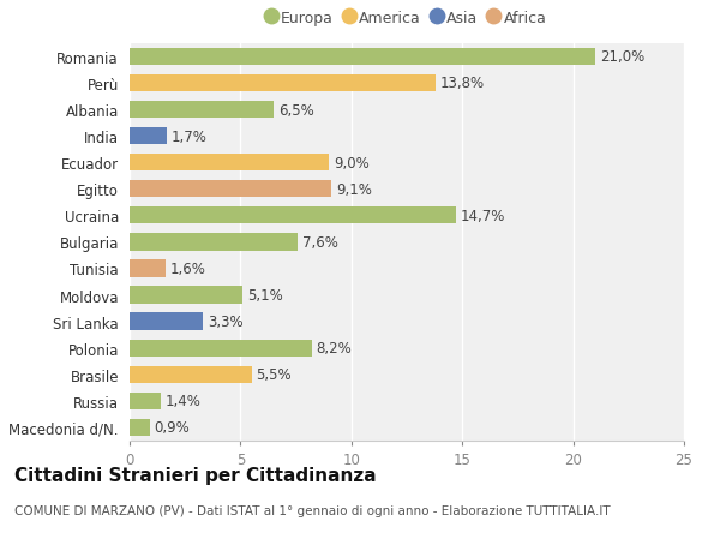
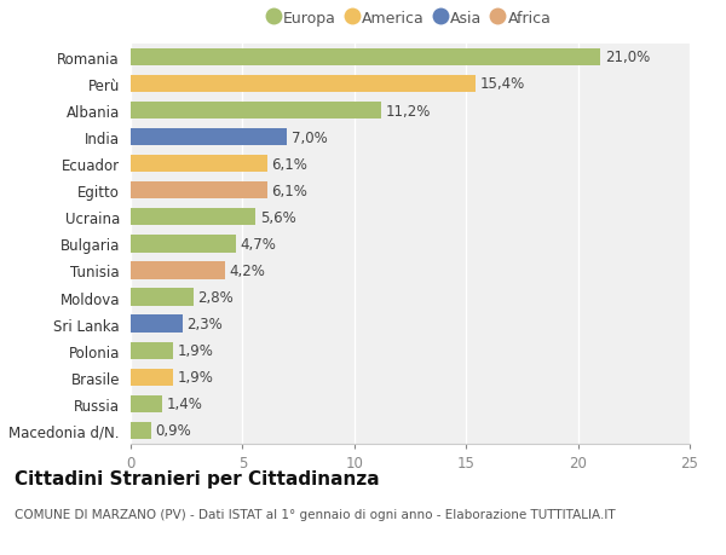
Perù: 13,8% -> 15,4%
Albania: 6,5% -> 11,2%
India: 1,7% -> 7,0%
Ecuador: 9,0% -> 6,1%
Egitto: 9,1% -> 6,1%
Ucraina: 14,7% -> 5,6%
Bulgaria: 7,6% -> 4,7%
Tunisia: 1,6% -> 4,2%
Moldova: 5,1% -> 2,8%
Sri Lanka: 3,3% -> 2,3%
Polonia: 8,2% -> 1,9%
Brasile: 5,5% -> 1,9%
